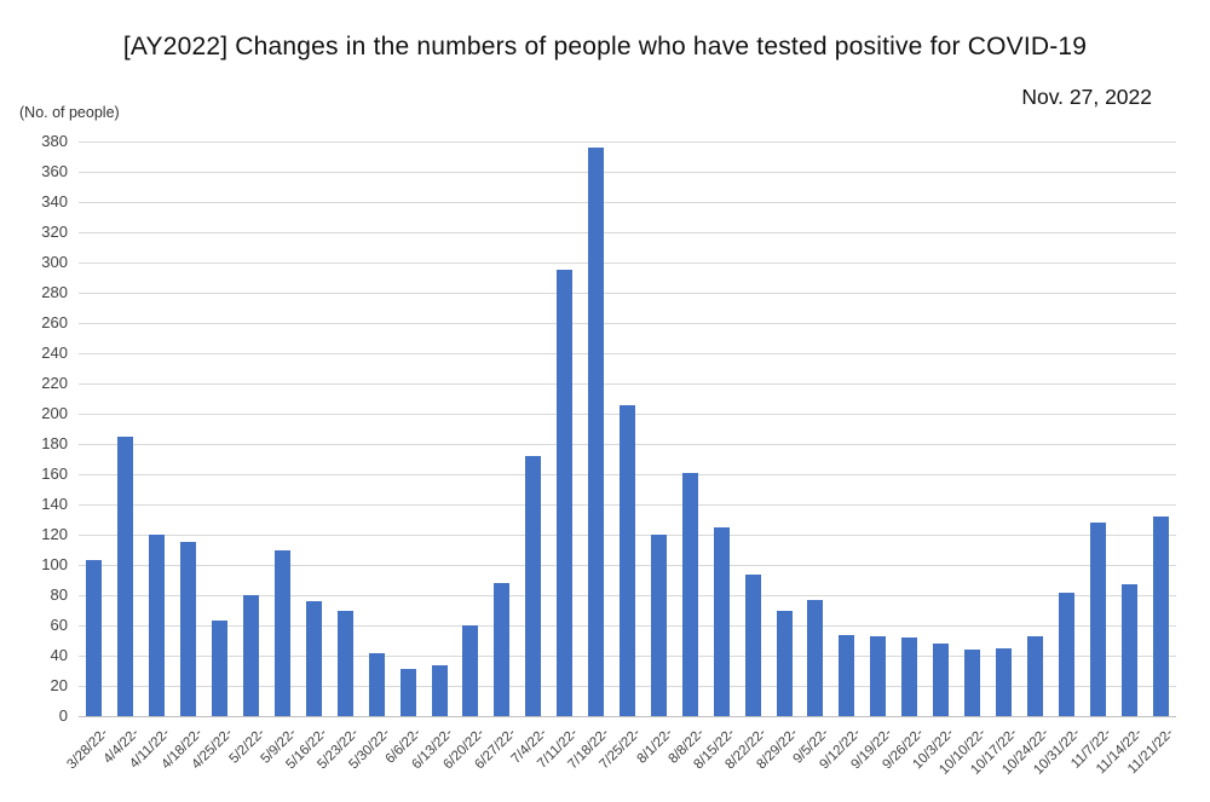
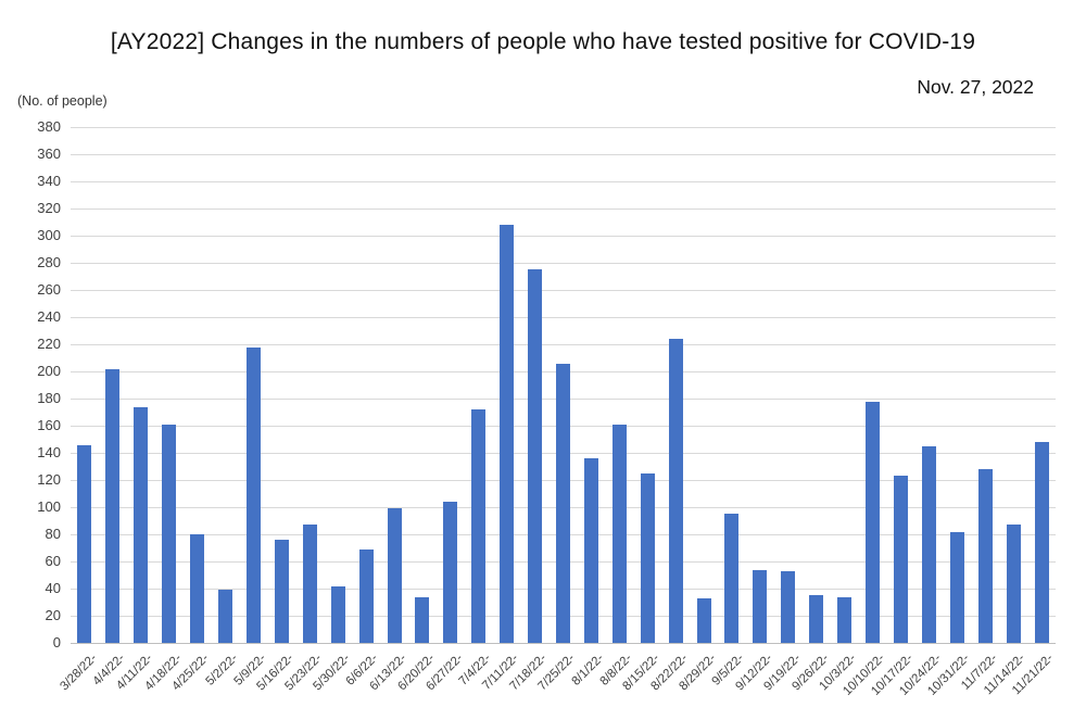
3/28/22-: 103 -> 146
4/4/22-: 185 -> 202
4/11/22-: 120 -> 174
4/18/22-: 115 -> 161
4/25/22-: 63 -> 80
5/2/22-: 80 -> 39
5/9/22-: 110 -> 218
5/23/22-: 70 -> 87
6/6/22-: 31 -> 69
6/13/22-: 34 -> 99
6/20/22-: 60 -> 34
6/27/22-: 88 -> 104
7/11/22-: 295 -> 308
7/18/22-: 376 -> 275
8/1/22-: 120 -> 136
8/22/22-: 94 -> 224
8/29/22-: 70 -> 33
9/5/22-: 77 -> 95
9/26/22-: 52 -> 35
10/3/22-: 48 -> 34
10/10/22-: 44 -> 178
10/17/22-: 45 -> 123
10/24/22-: 53 -> 145
11/21/22-: 132 -> 148
